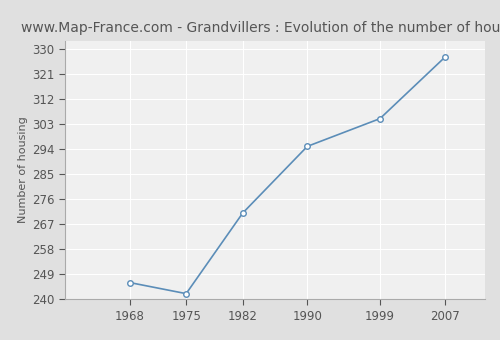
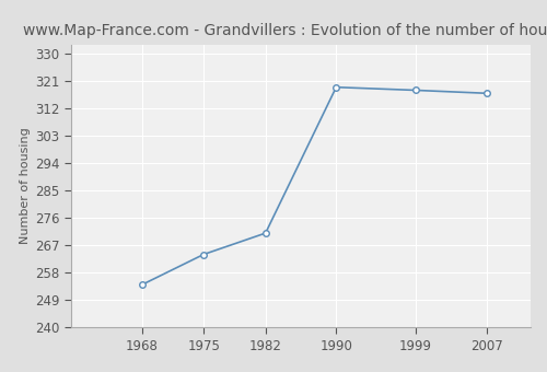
1968: 246 -> 254
1975: 242 -> 264
1990: 295 -> 319
1999: 305 -> 318
2007: 327 -> 317
